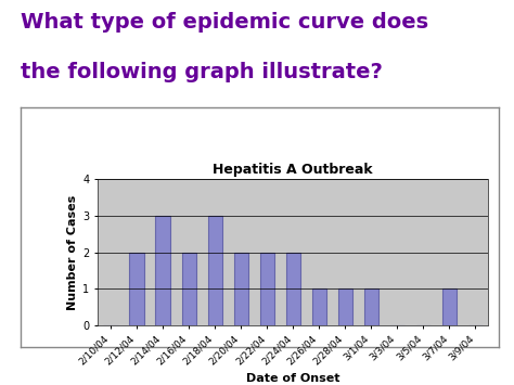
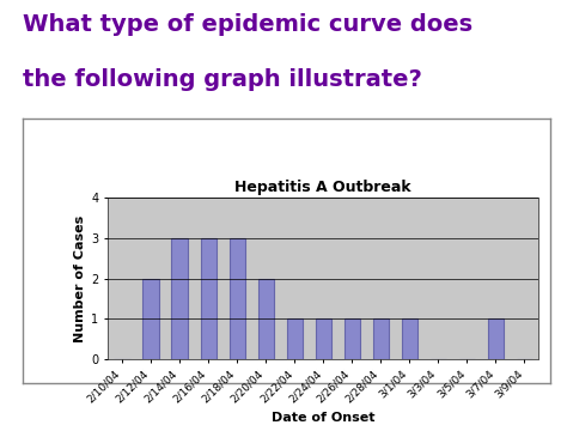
2/16/04: 2 -> 3
2/22/04: 2 -> 1
2/24/04: 2 -> 1
